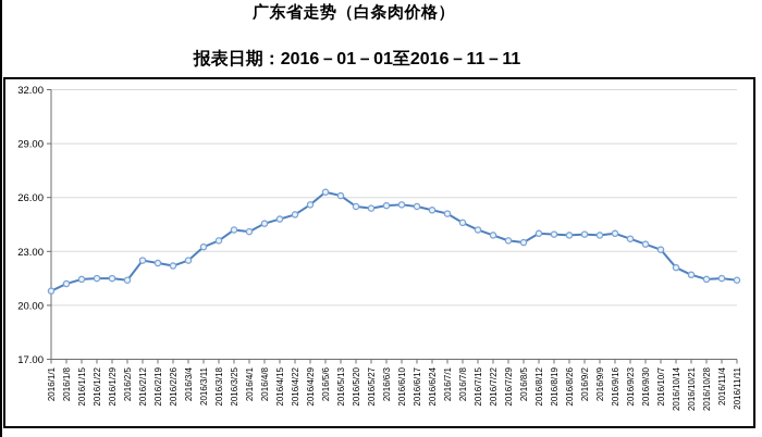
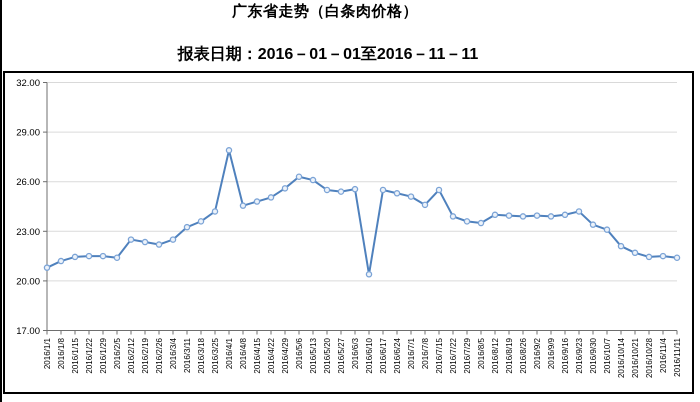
2016/4/1: 24.1 -> 27.9
2016/6/10: 25.6 -> 20.4
2016/7/15: 24.2 -> 25.5
2016/9/23: 23.7 -> 24.2
